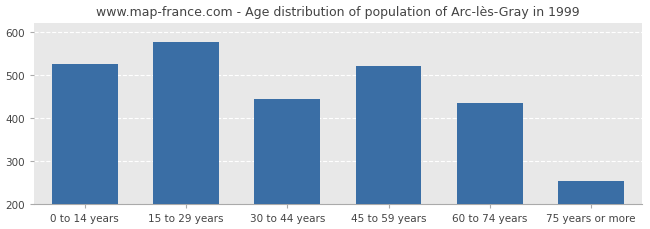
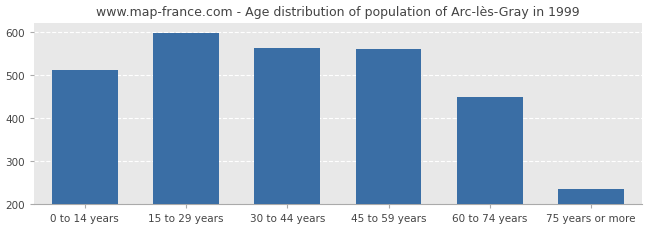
0 to 14 years: 525 -> 512
15 to 29 years: 575 -> 597
30 to 44 years: 445 -> 562
45 to 59 years: 520 -> 559
60 to 74 years: 435 -> 449
75 years or more: 255 -> 235
